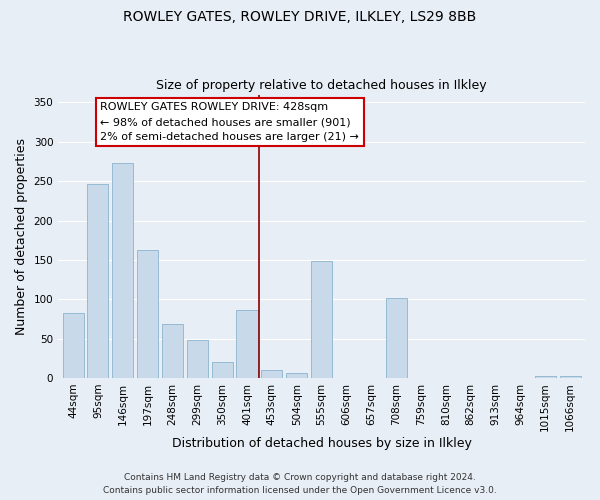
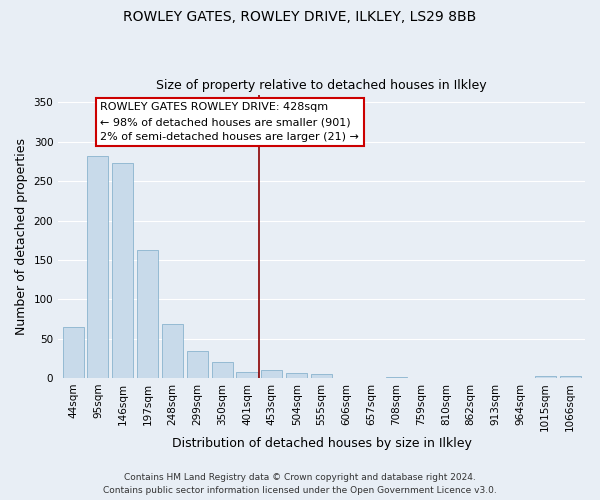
44sqm: 82 -> 65
95sqm: 246 -> 282
299sqm: 48 -> 34
401sqm: 86 -> 7
555sqm: 148 -> 5
708sqm: 102 -> 1
